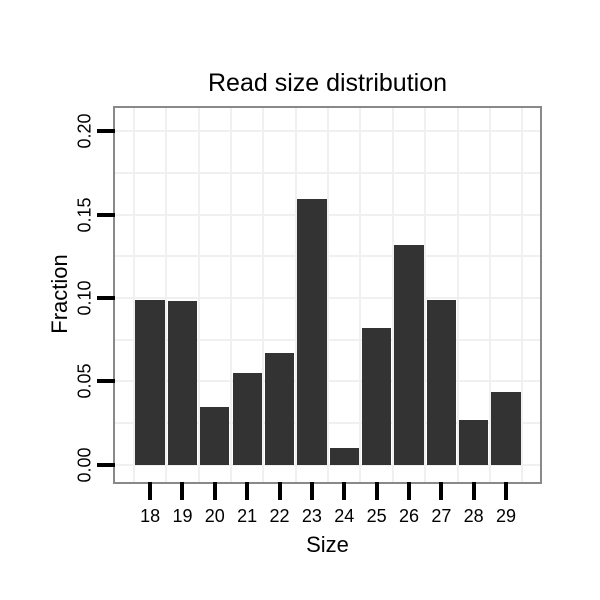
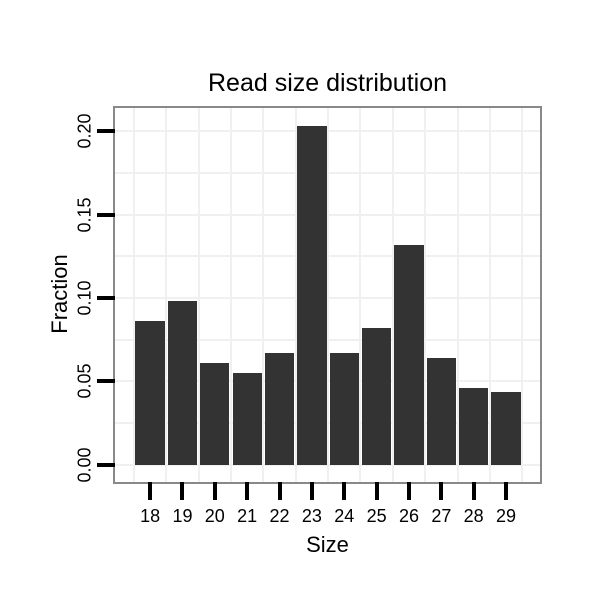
18: 0.099 -> 0.086
20: 0.035 -> 0.061
23: 0.159 -> 0.203
24: 0.010 -> 0.067
27: 0.099 -> 0.064
28: 0.027 -> 0.046
